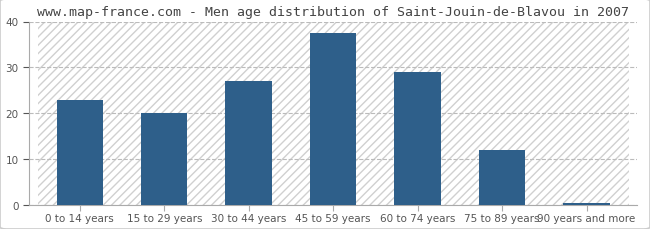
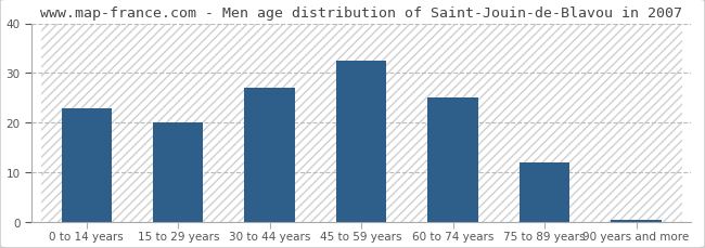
45 to 59 years: 37.5 -> 32.5
60 to 74 years: 29.0 -> 25.0
